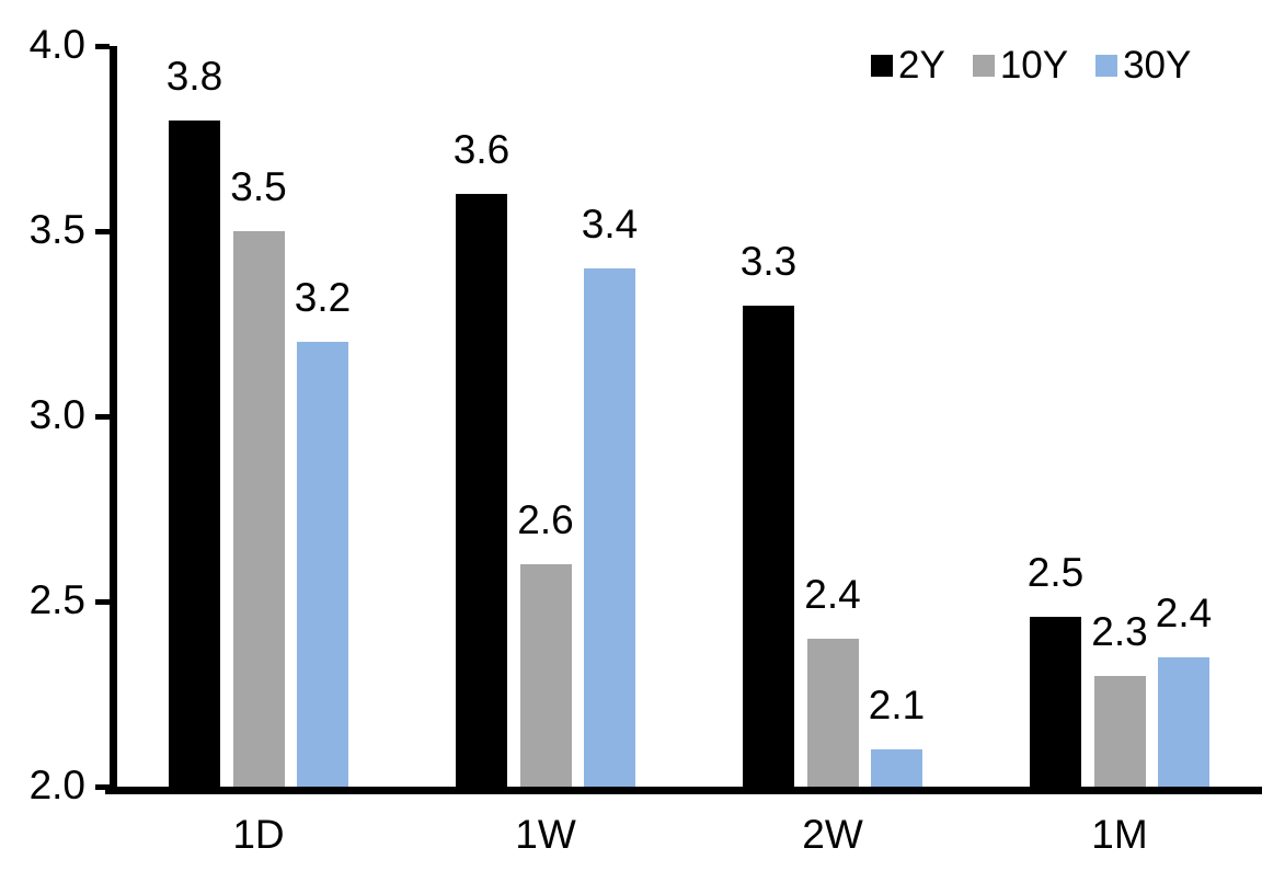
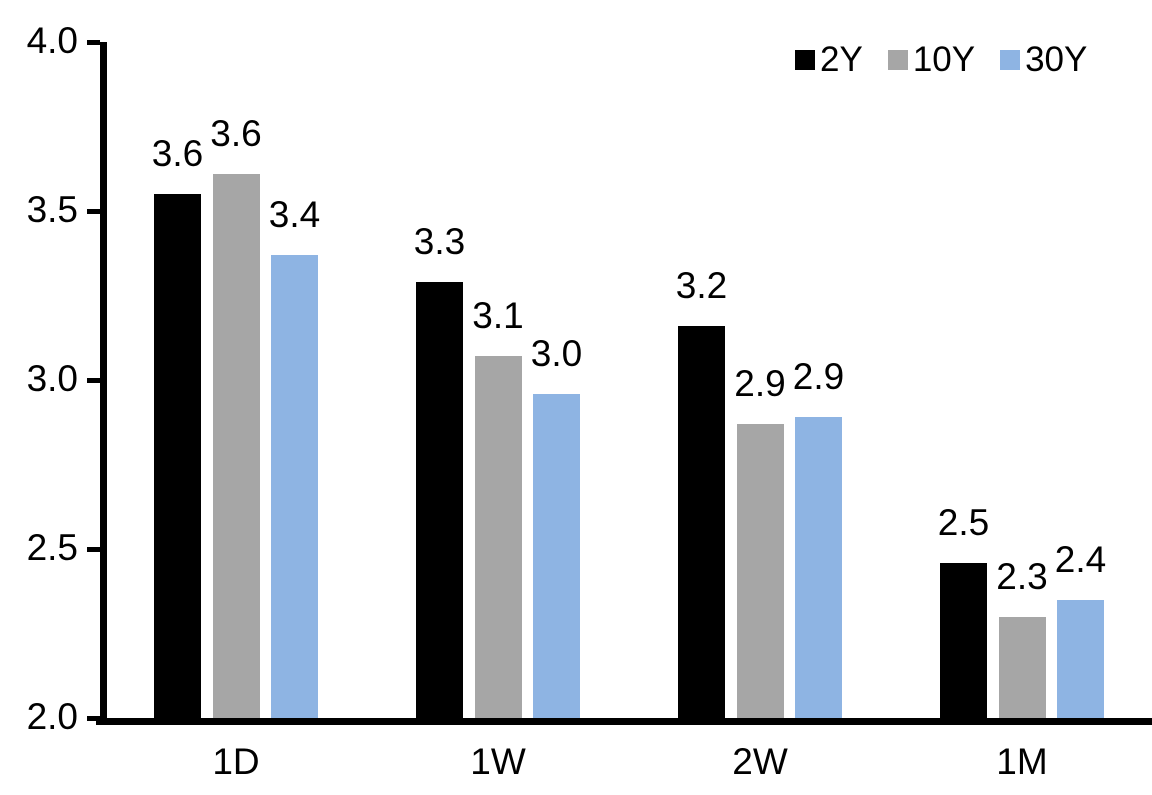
2Y/1D: 3.8 -> 3.6
10Y/1D: 3.5 -> 3.6
30Y/1D: 3.2 -> 3.4
2Y/1W: 3.6 -> 3.3
10Y/1W: 2.6 -> 3.1
30Y/1W: 3.4 -> 3.0
2Y/2W: 3.3 -> 3.2
10Y/2W: 2.4 -> 2.9
30Y/2W: 2.1 -> 2.9
